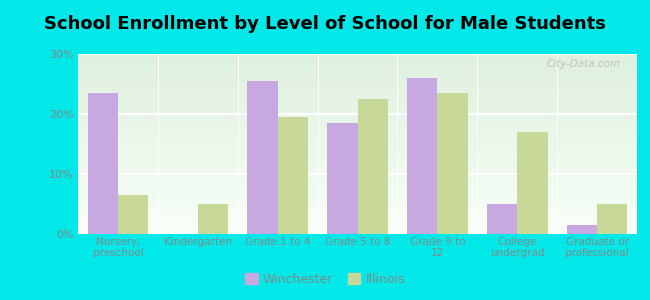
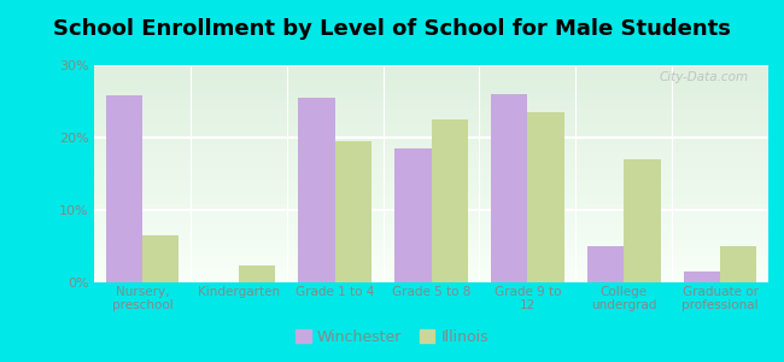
Winchester/Nursery, preschool: 23.5% -> 25.8%
Illinois/Kindergarten: 5.0% -> 2.4%
